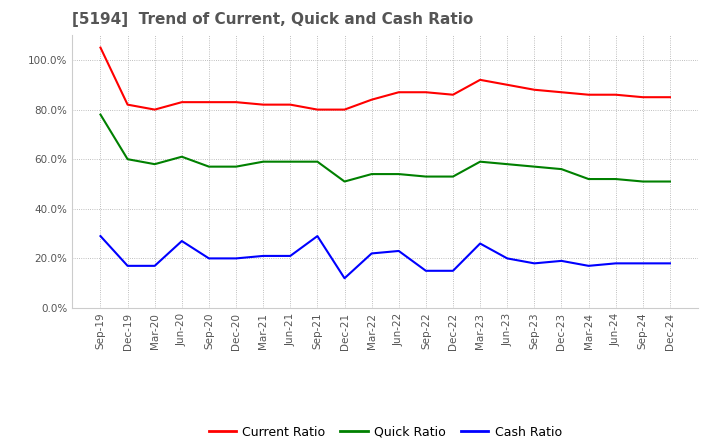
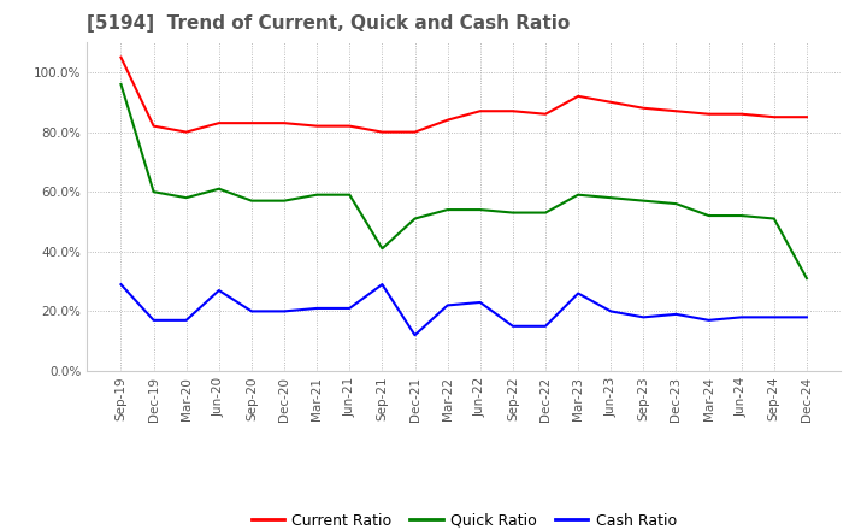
Quick Ratio/Sep-19: 78% -> 96%
Quick Ratio/Sep-21: 59% -> 41%
Quick Ratio/Dec-24: 51% -> 31%
